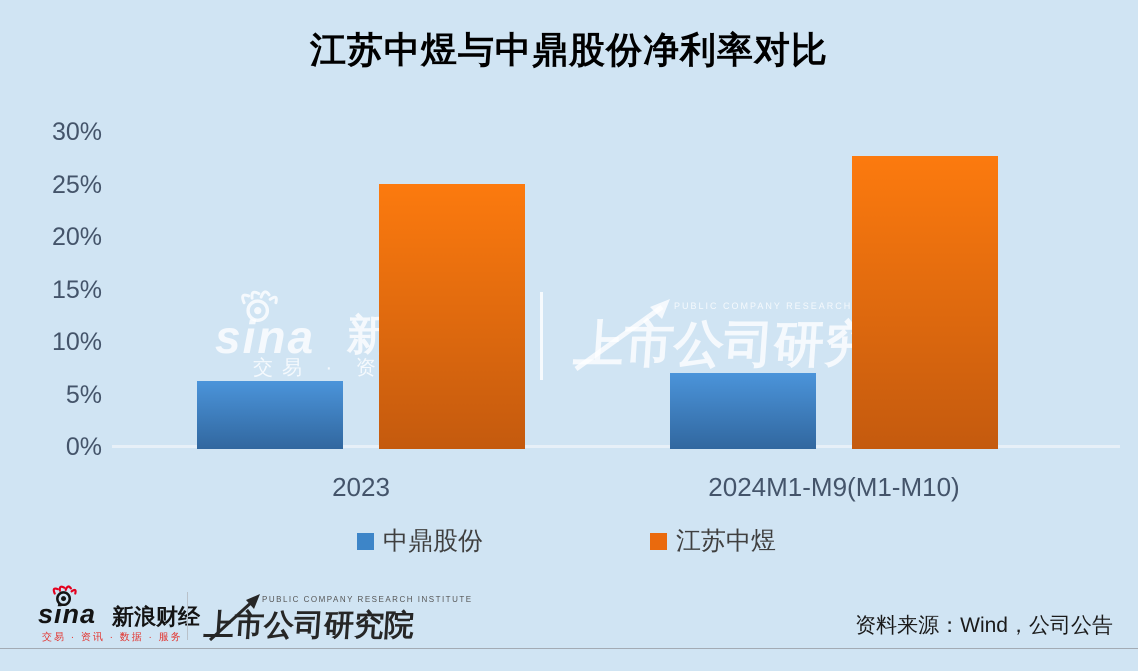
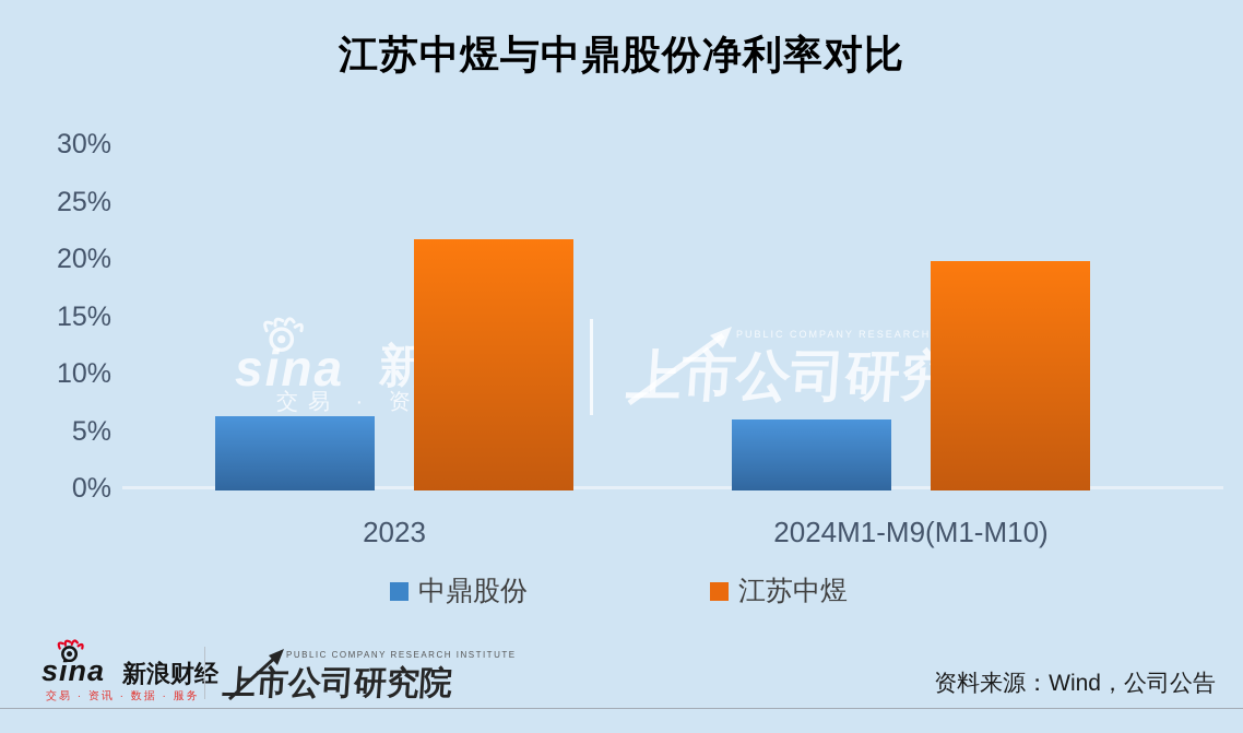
江苏中煜/2023: 25.2% -> 21.9%
中鼎股份/2024M1-M9(M1-M10): 7.2% -> 6.2%
江苏中煜/2024M1-M9(M1-M10): 27.9% -> 20.0%
